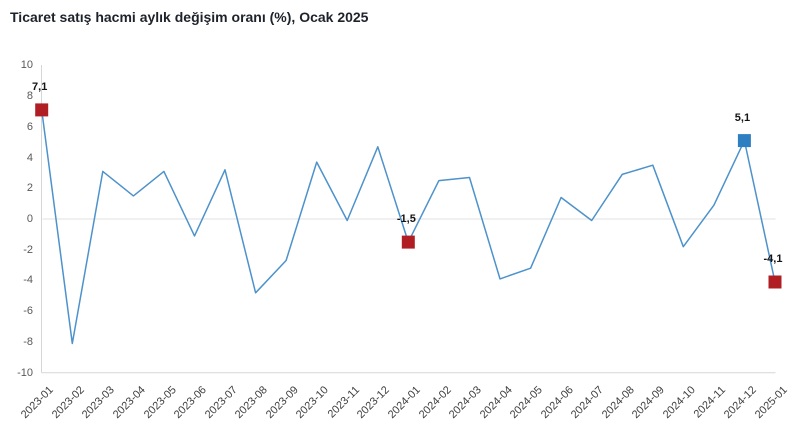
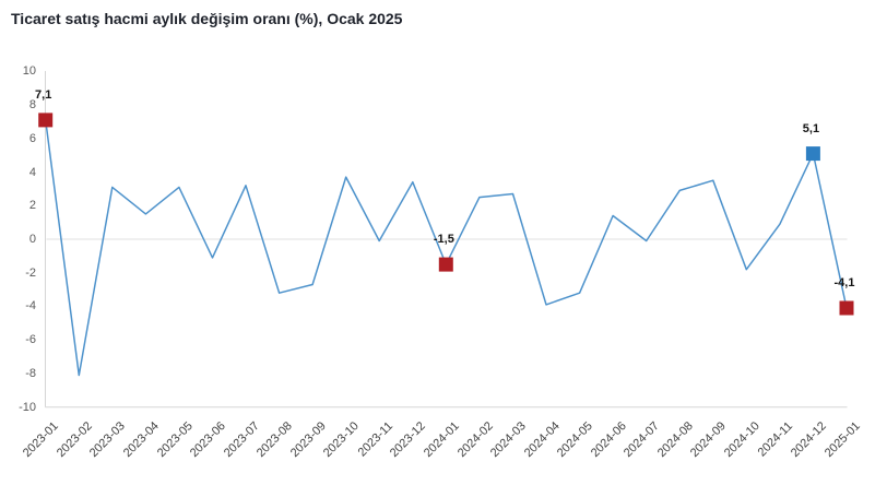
2023-08: -4.8 -> -3.2
2023-12: 4.7 -> 3.4
